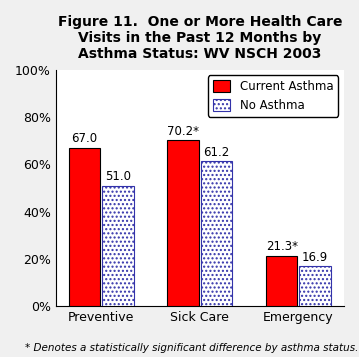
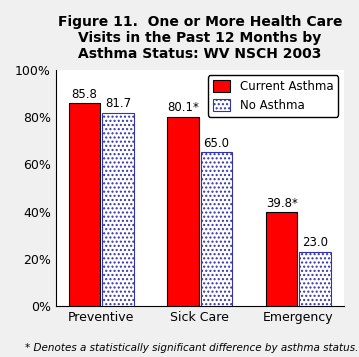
Current Asthma/Preventive: 67.0 -> 85.8
No Asthma/Preventive: 51.0 -> 81.7
Current Asthma/Sick Care: 70.2* -> 80.1*
No Asthma/Sick Care: 61.2 -> 65.0
Current Asthma/Emergency: 21.3* -> 39.8*
No Asthma/Emergency: 16.9 -> 23.0
